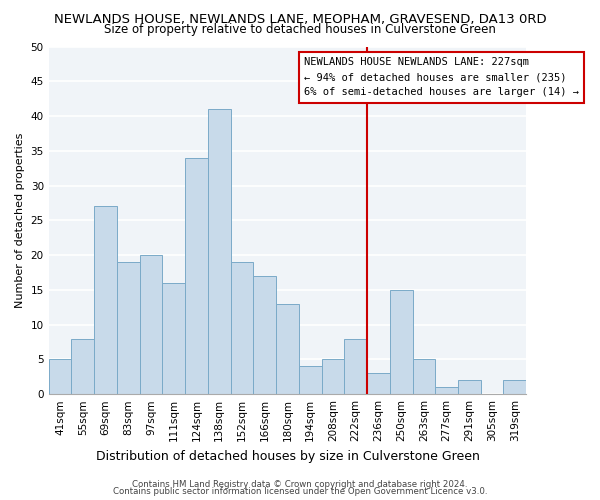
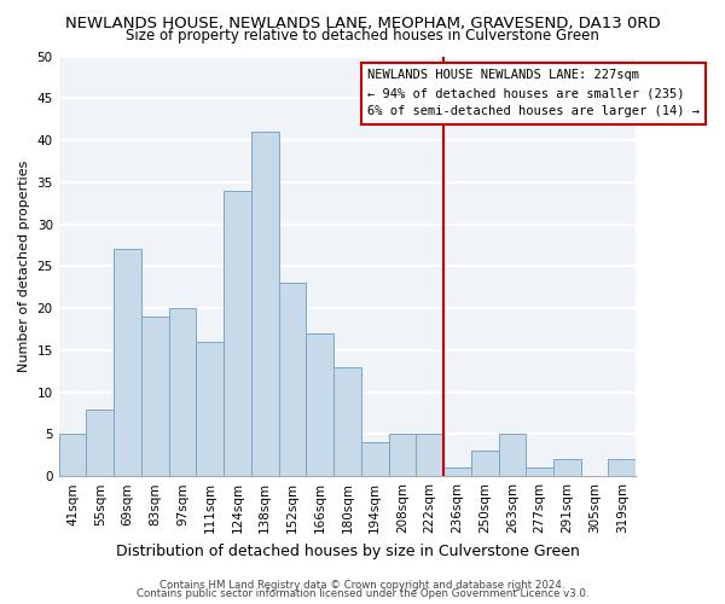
152sqm: 19 -> 23
222sqm: 8 -> 5
236sqm: 3 -> 1
250sqm: 15 -> 3
